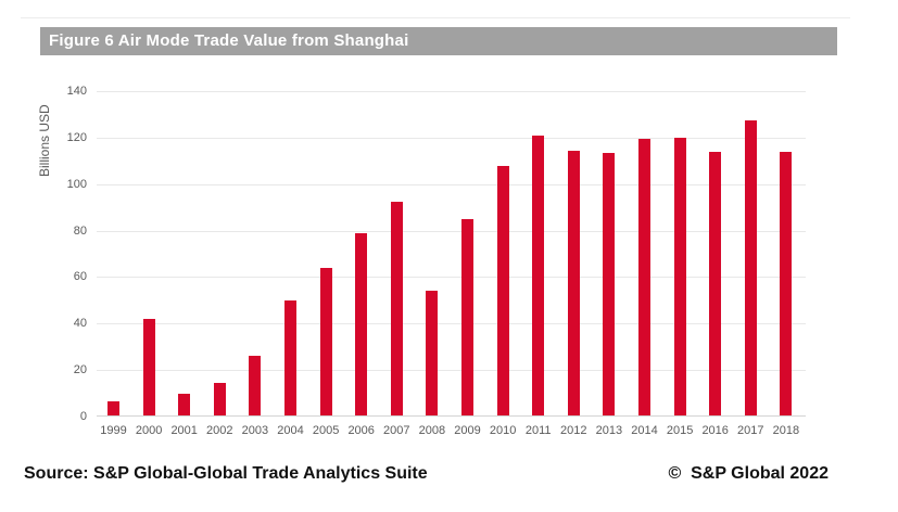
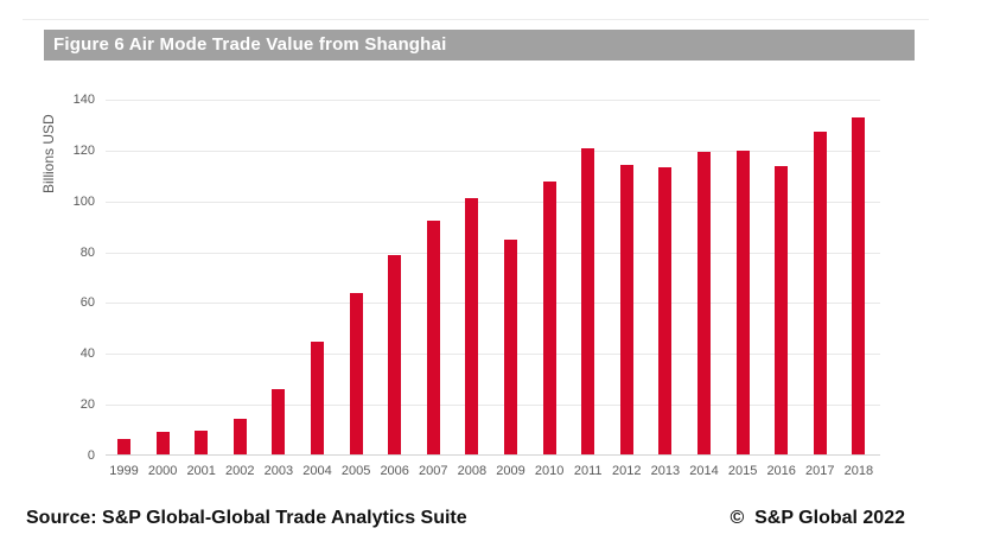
2000: 42 -> 10
2004: 50 -> 45
2008: 54 -> 102
2018: 114 -> 133
